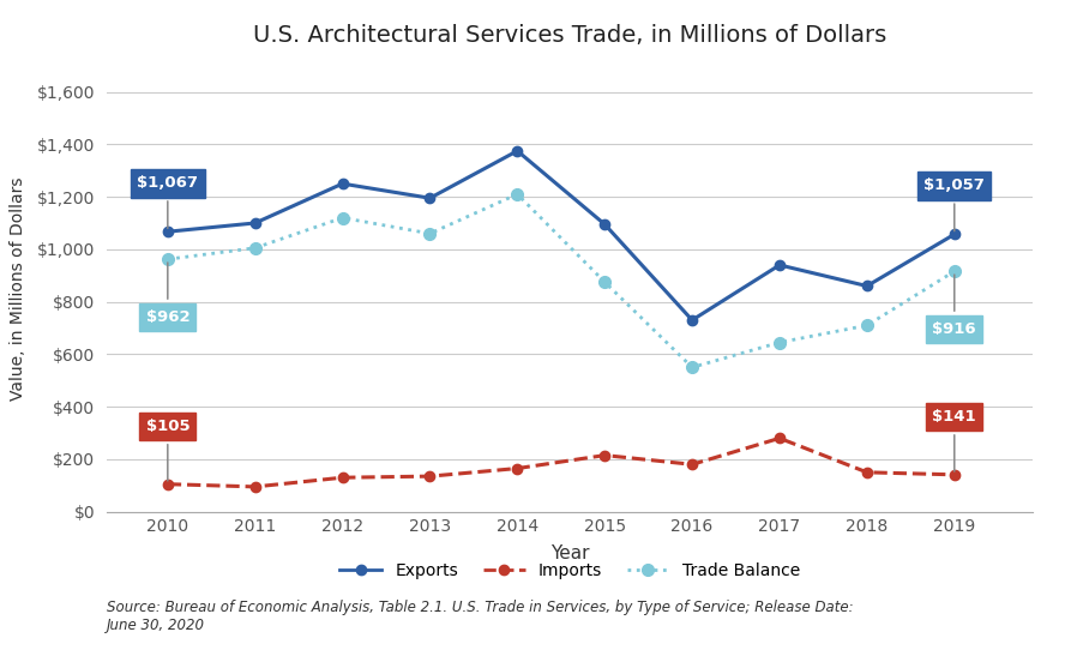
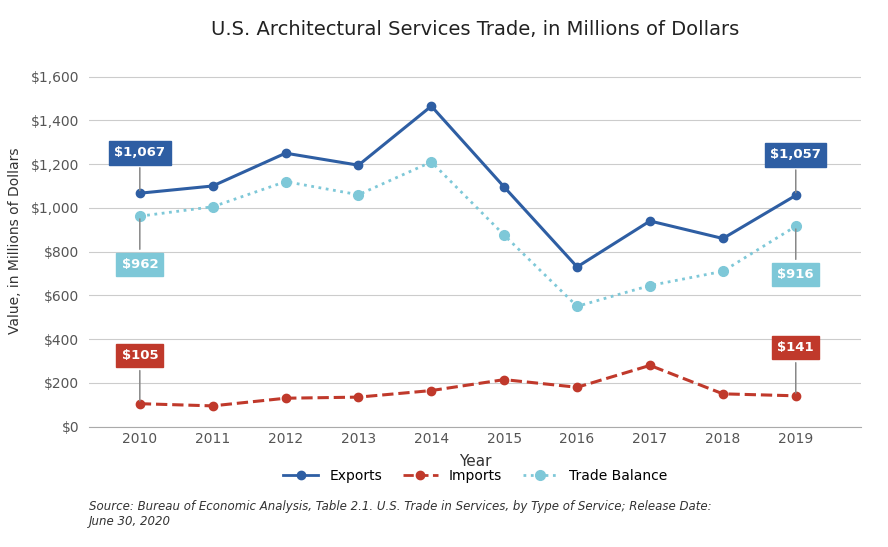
Exports/2014: $1,375 -> $1,465
